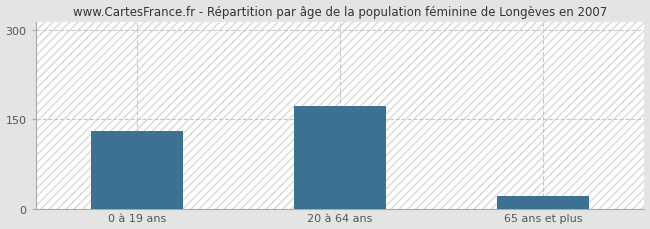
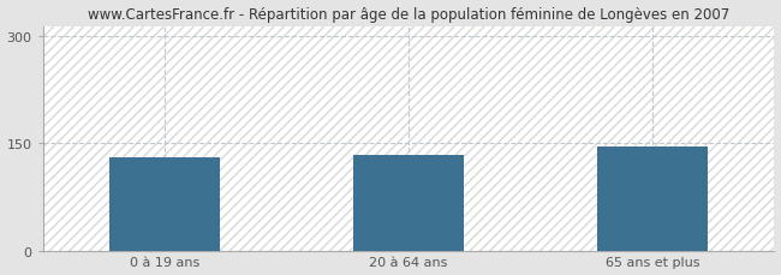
20 à 64 ans: 172 -> 134
65 ans et plus: 22 -> 146
